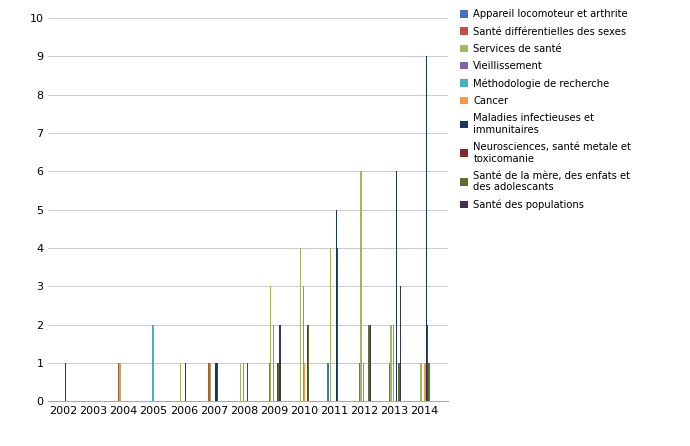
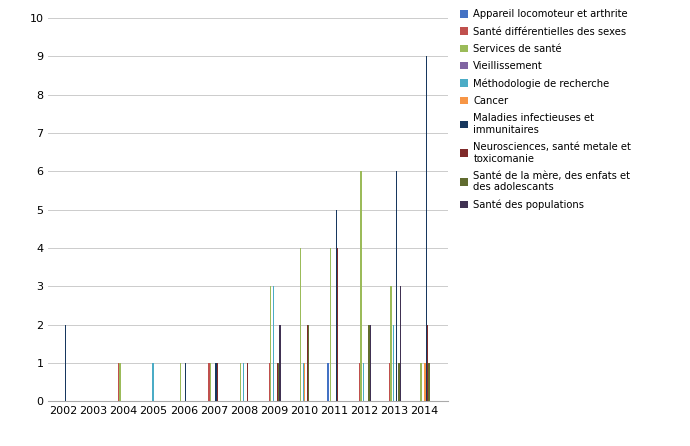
Maladies infectieuses et immunitaires/2002: 1 -> 2
Méthodologie de recherche/2005: 2 -> 1
Méthodologie de recherche/2009: 2 -> 3
Méthodologie de recherche/2010: 3 -> 1
Services de santé/2013: 2 -> 3
